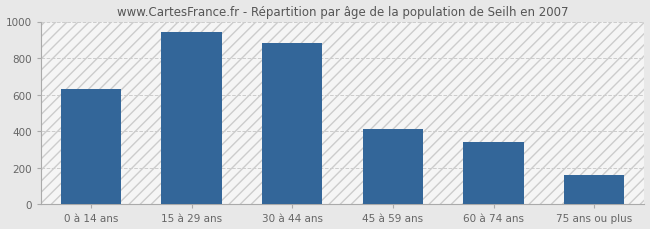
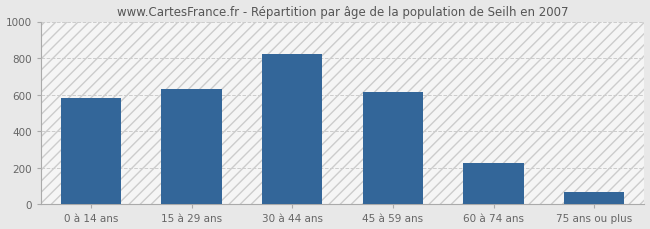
0 à 14 ans: 630 -> 580
15 à 29 ans: 940 -> 630
30 à 44 ans: 880 -> 820
45 à 59 ans: 410 -> 620
60 à 74 ans: 340 -> 220
75 ans ou plus: 160 -> 70
